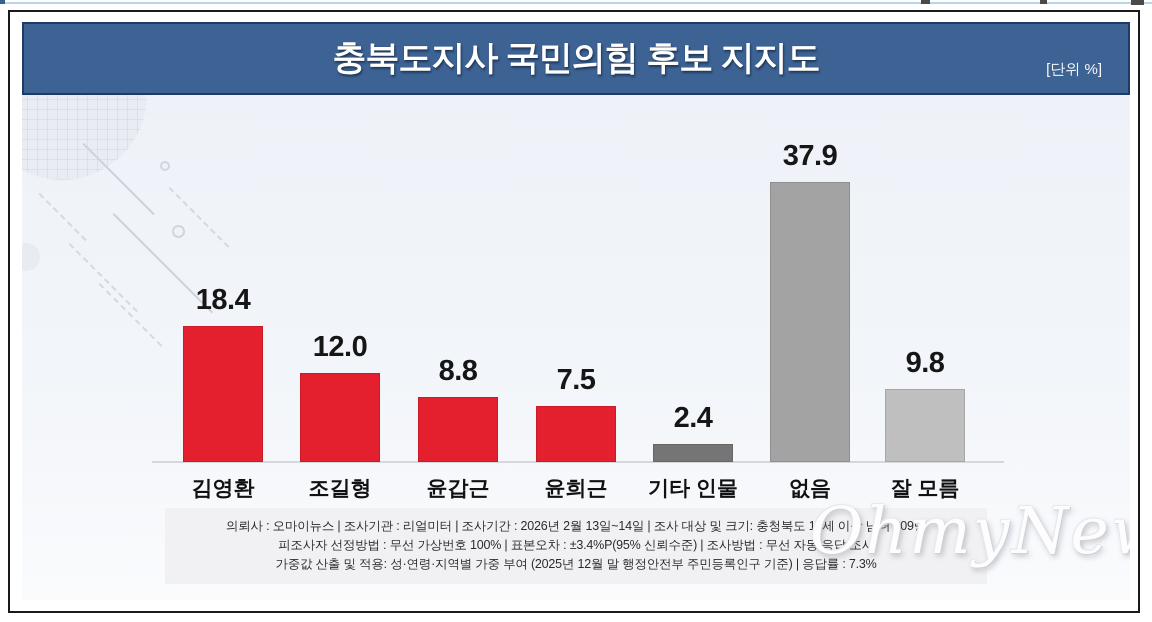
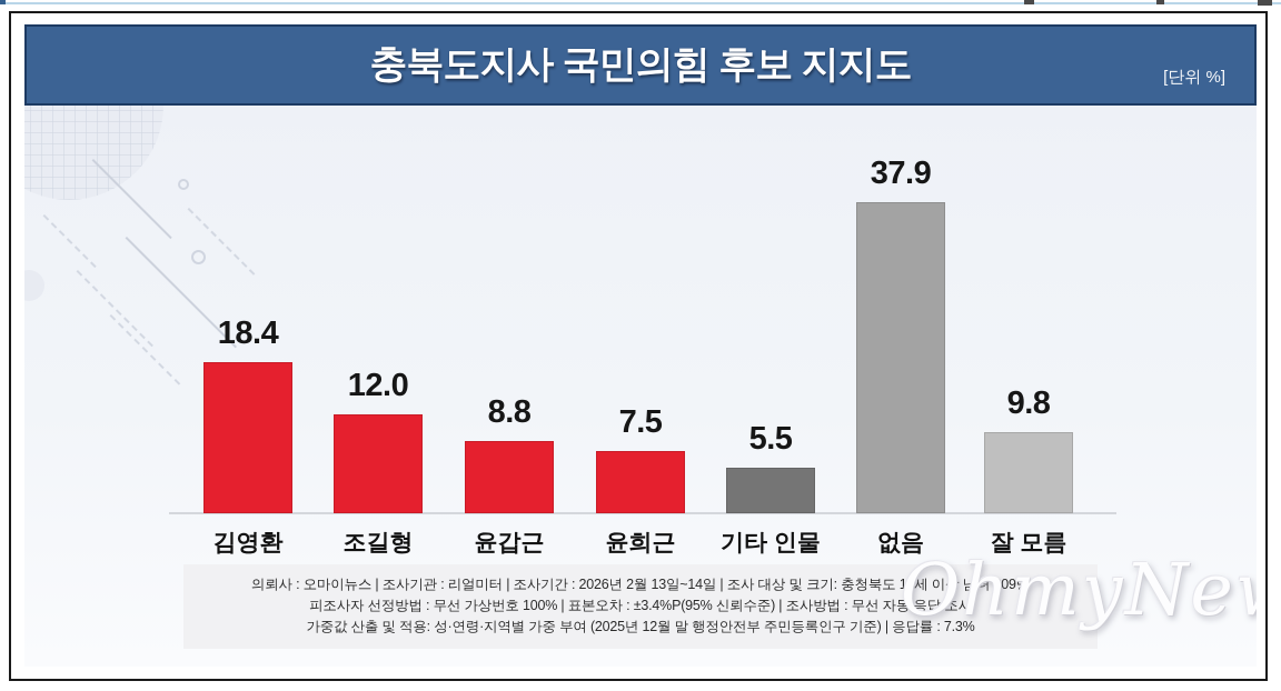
기타 인물: 2.4 -> 5.5
